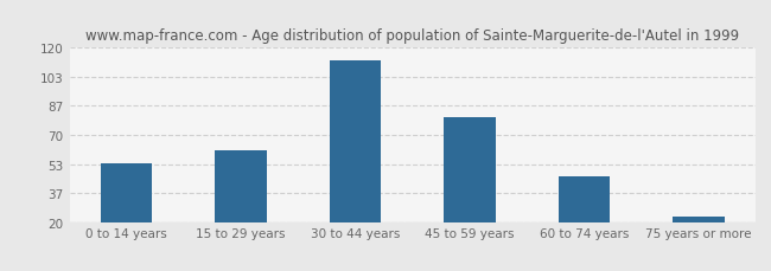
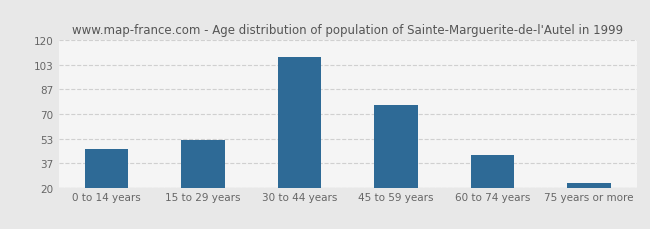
0 to 14 years: 54 -> 46
15 to 29 years: 61 -> 52
30 to 44 years: 113 -> 109
45 to 59 years: 80 -> 76
60 to 74 years: 46 -> 42
